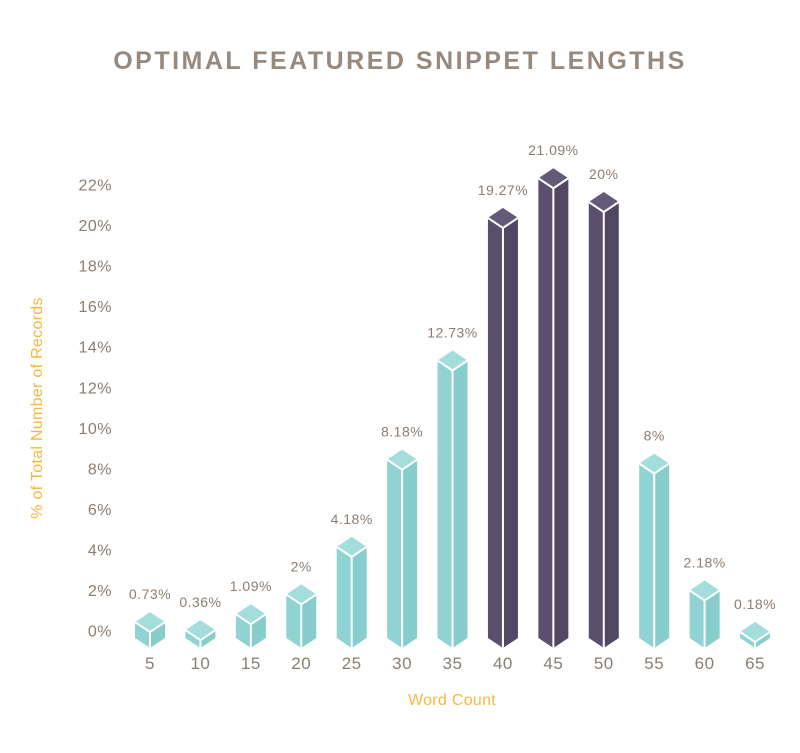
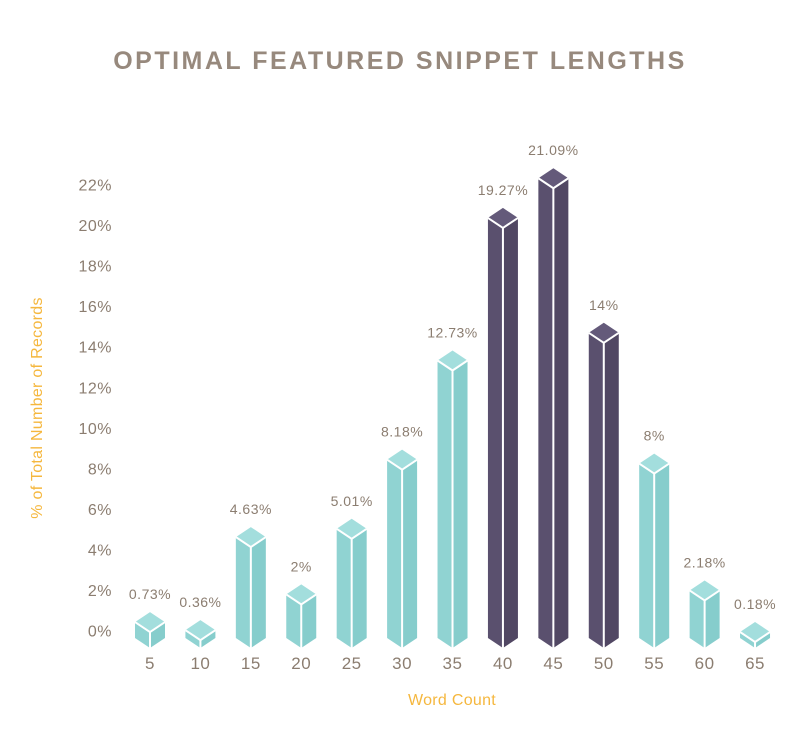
15: 1.09% -> 4.63%
25: 4.18% -> 5.01%
50: 20% -> 14%
